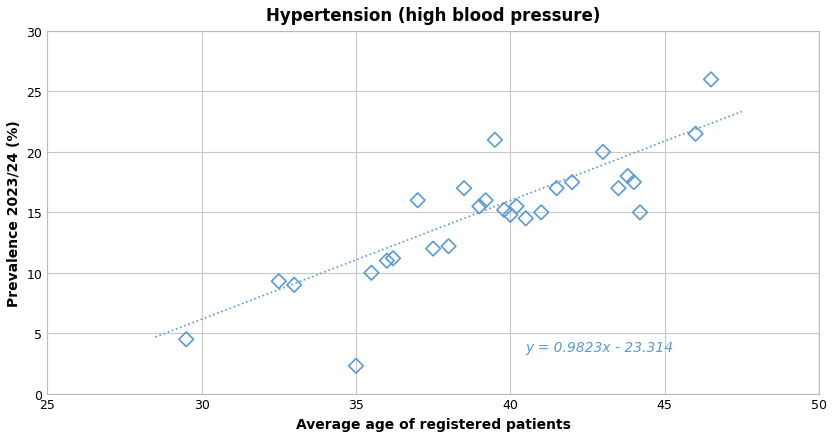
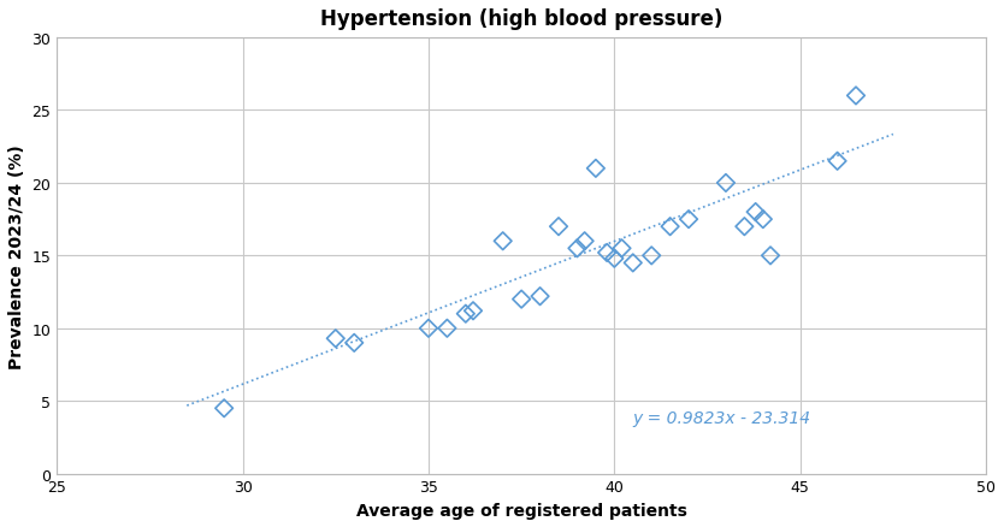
35: 2.3 -> 10.0
